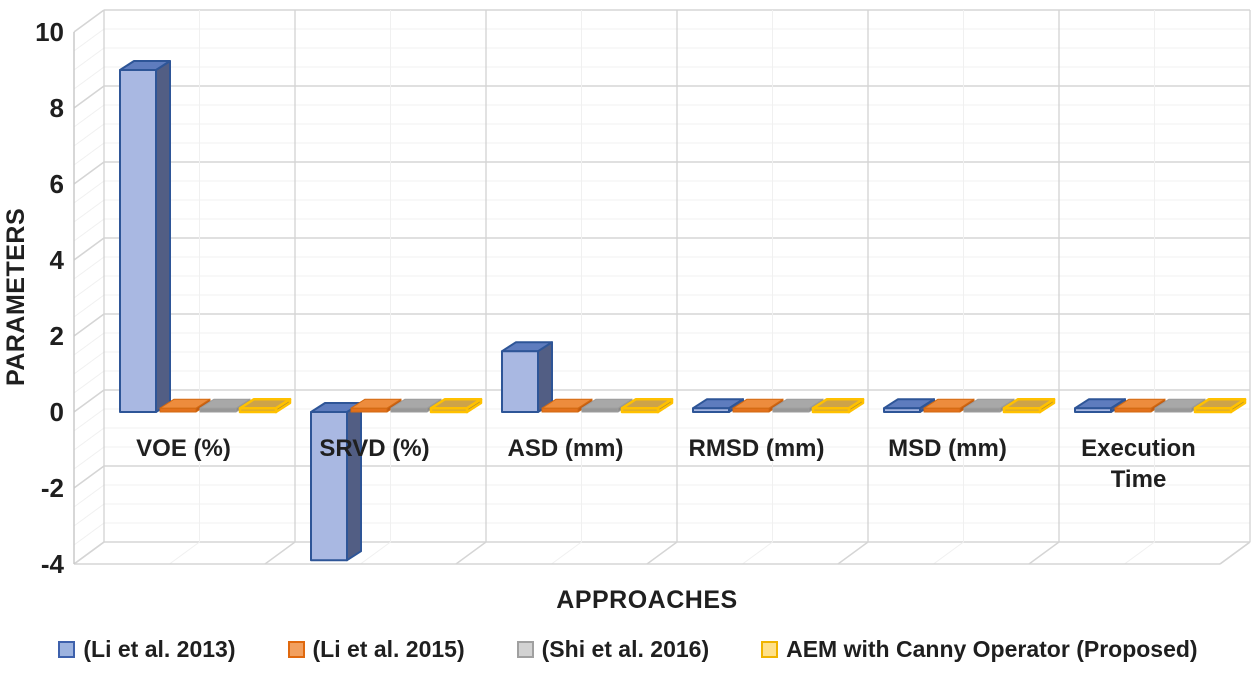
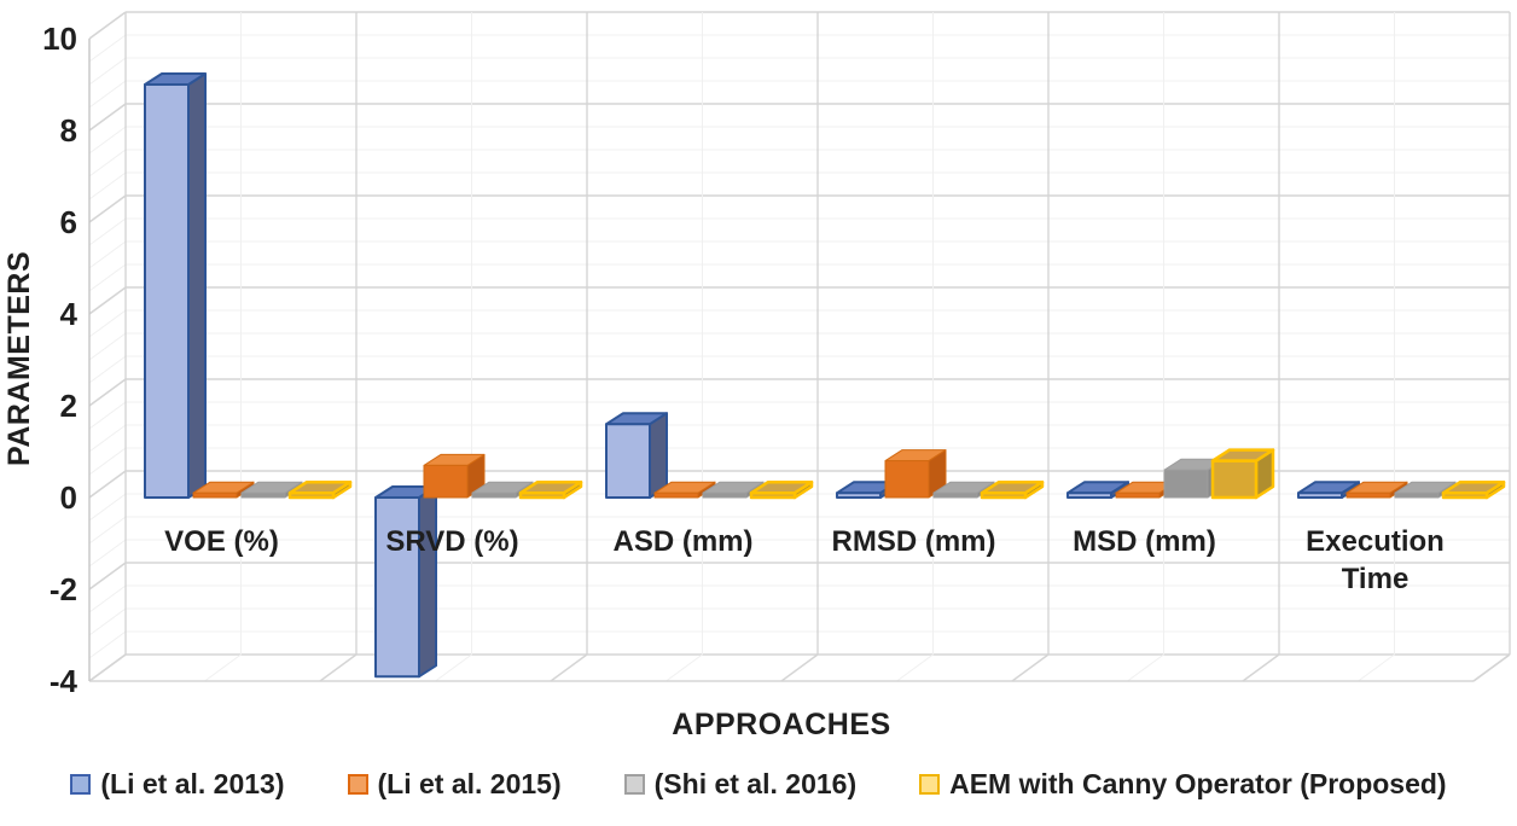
(Li et al. 2015)/SRVD (%): 0.1 -> 0.7
(Li et al. 2015)/RMSD (mm): 0.1 -> 0.8
(Shi et al. 2016)/MSD (mm): 0.1 -> 0.6
AEM with Canny Operator (Proposed)/MSD (mm): 0.1 -> 0.8
